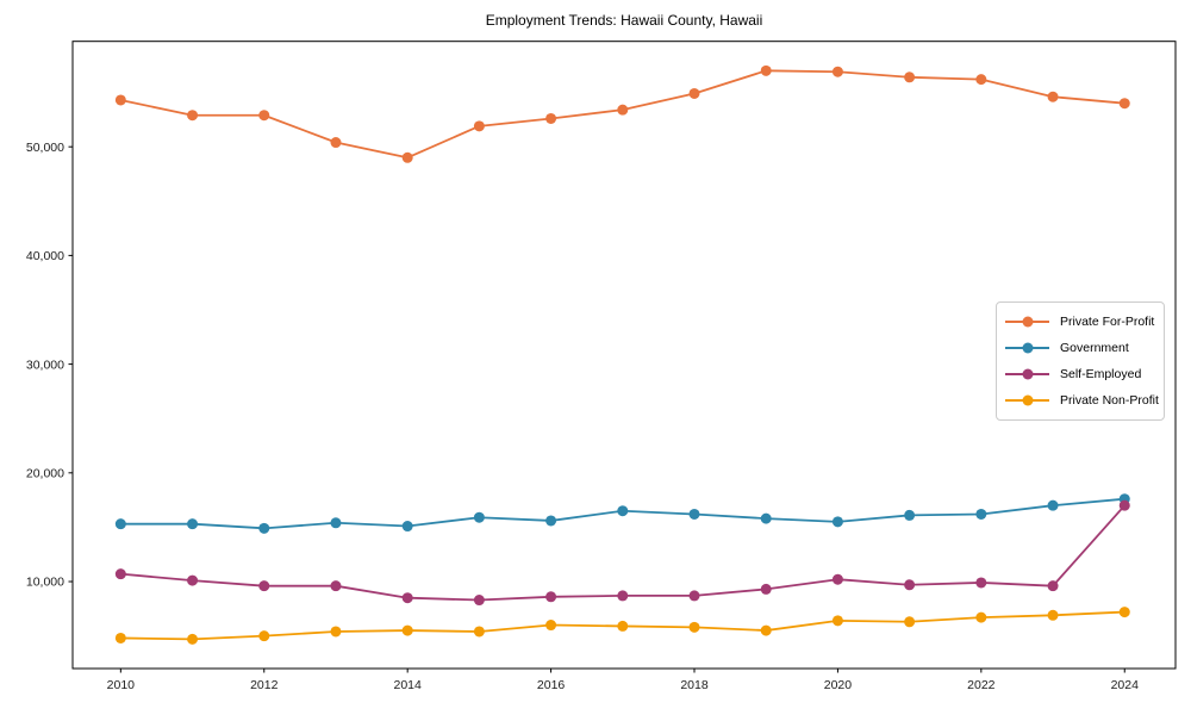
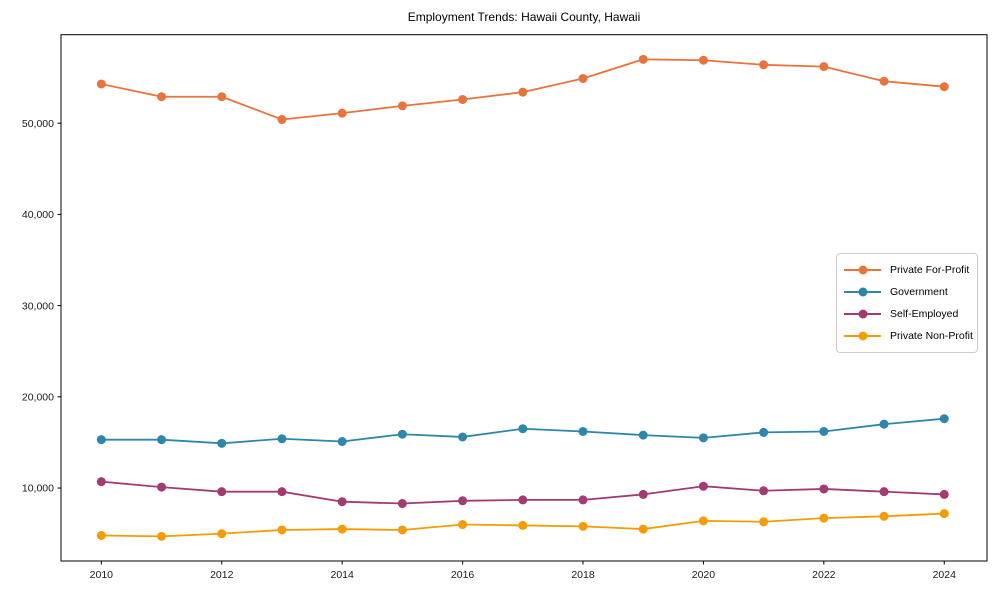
Private For-Profit/2014: 49000 -> 51000
Self-Employed/2024: 17000 -> 9000
